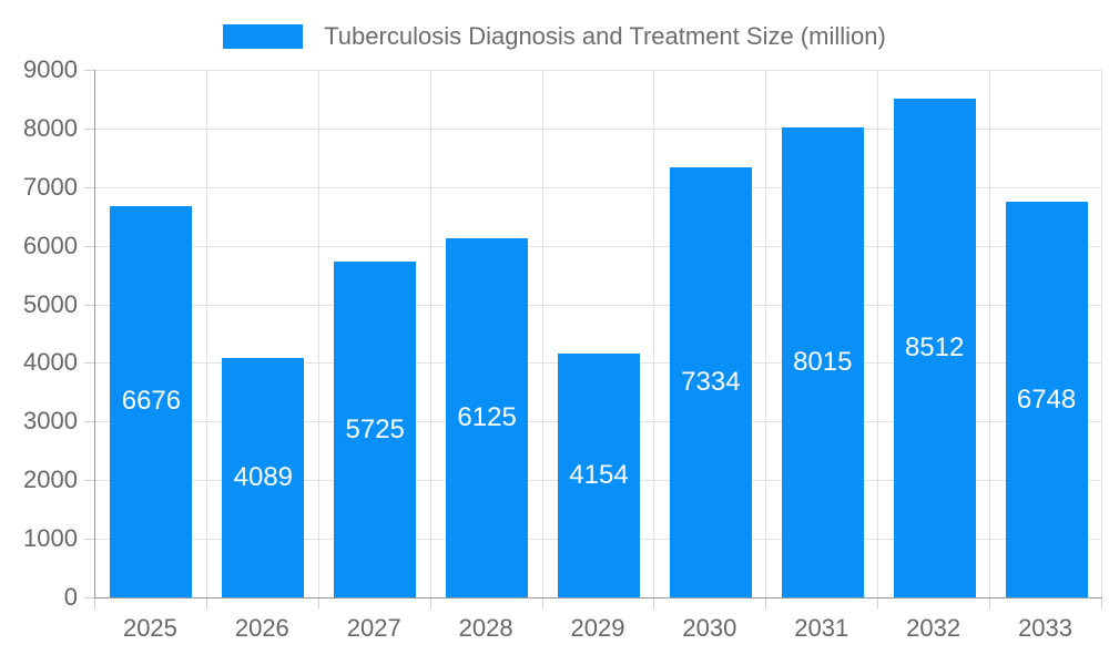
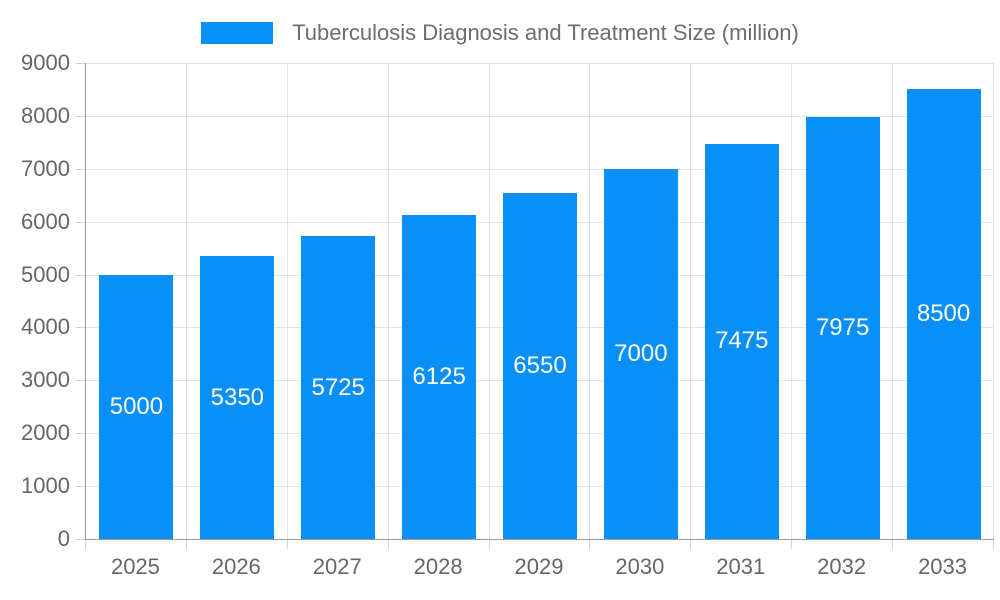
2025: 6676 -> 5000
2026: 4089 -> 5350
2029: 4154 -> 6550
2030: 7334 -> 7000
2031: 8015 -> 7475
2032: 8512 -> 7975
2033: 6748 -> 8500
